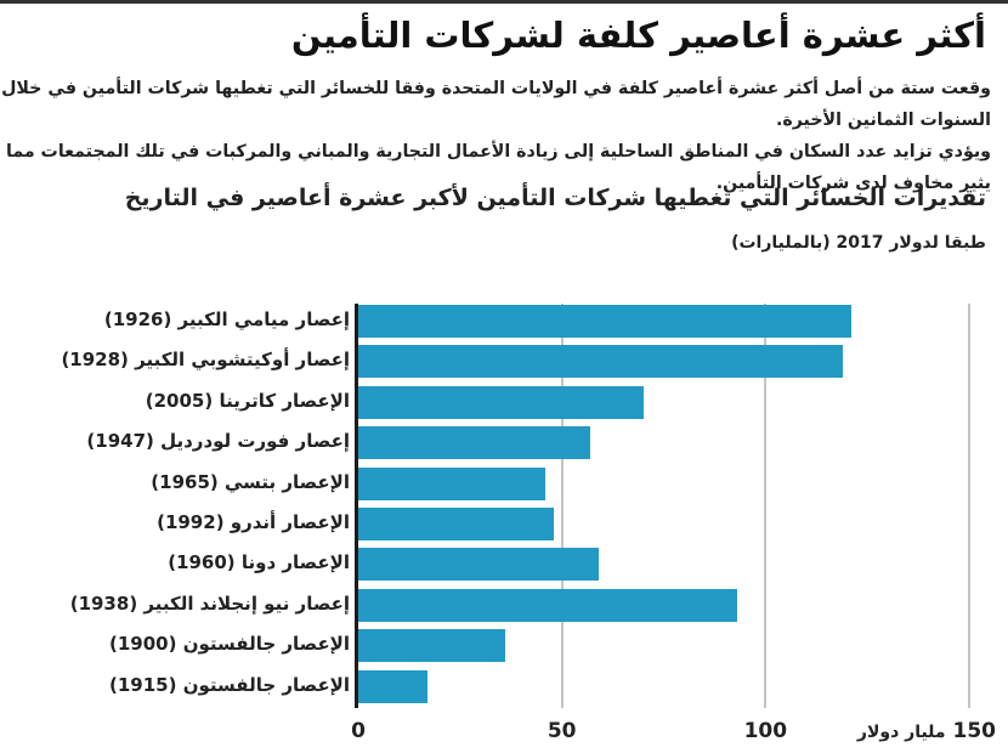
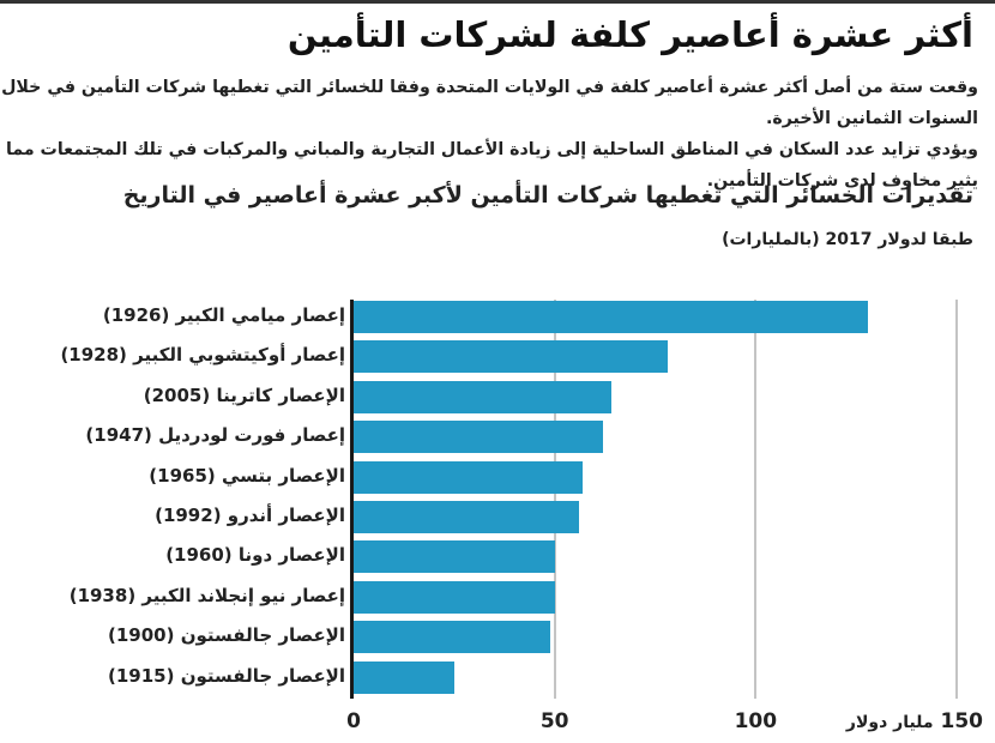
إعصار ميامي الكبير (1926): 121 -> 128
إعصار أوكيتشوبي الكبير (1928): 119 -> 78
الإعصار كاترينا (2005): 70 -> 64
إعصار فورت لودرديل (1947): 57 -> 62
الإعصار بتسي (1965): 46 -> 57
الإعصار أندرو (1992): 48 -> 56
الإعصار دونا (1960): 59 -> 50
إعصار نيو إنجلاند الكبير (1938): 93 -> 50
الإعصار جالفستون (1900): 36 -> 49
الإعصار جالفستون (1915): 17 -> 25
